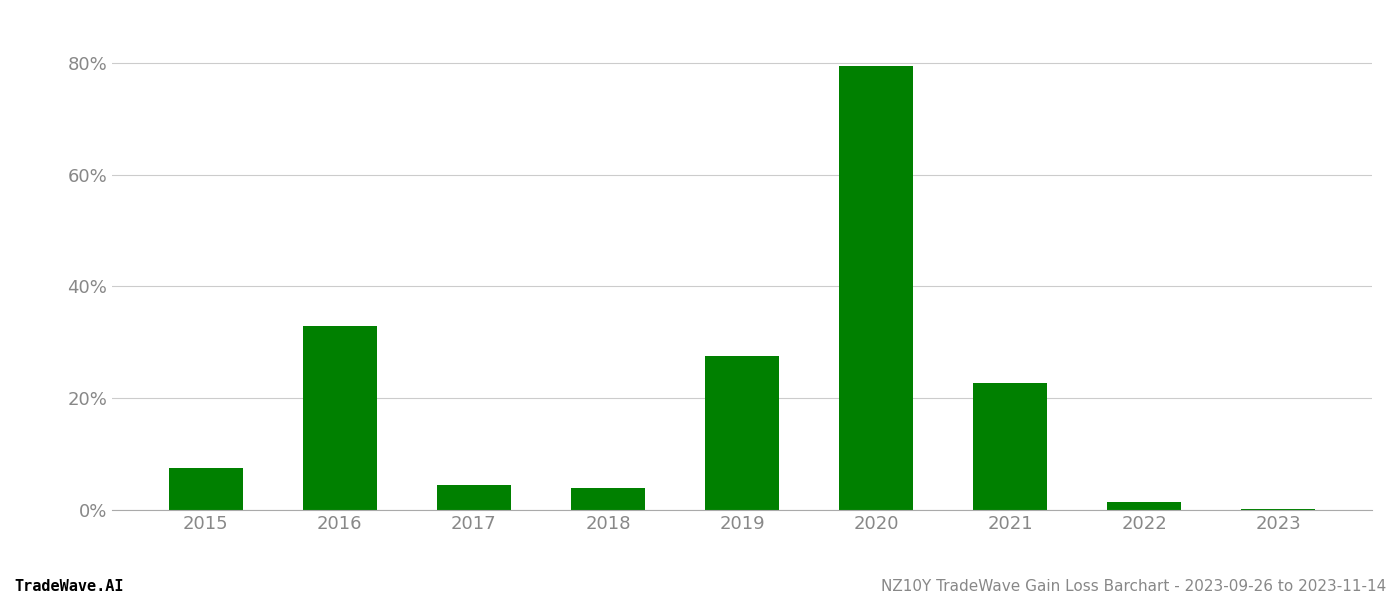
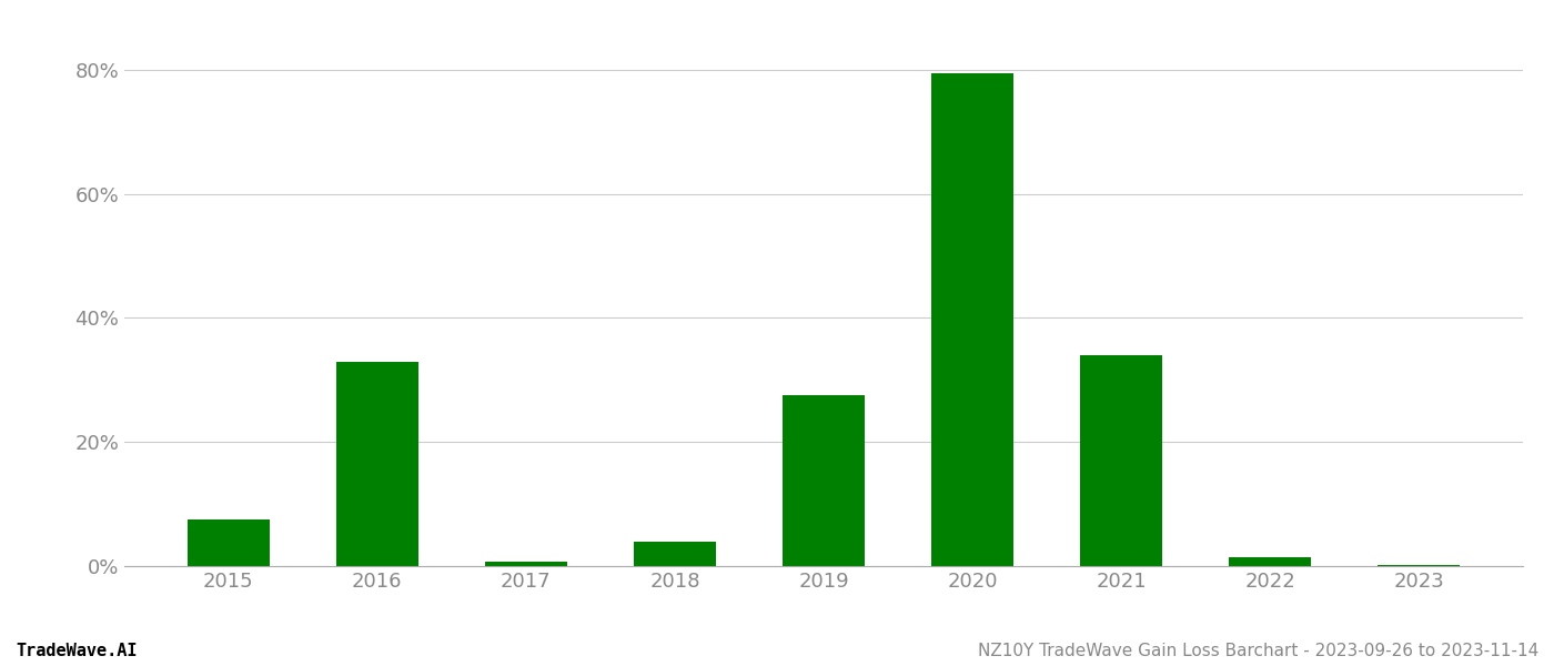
2017: 4.4% -> 0.8%
2021: 22.8% -> 34.0%
